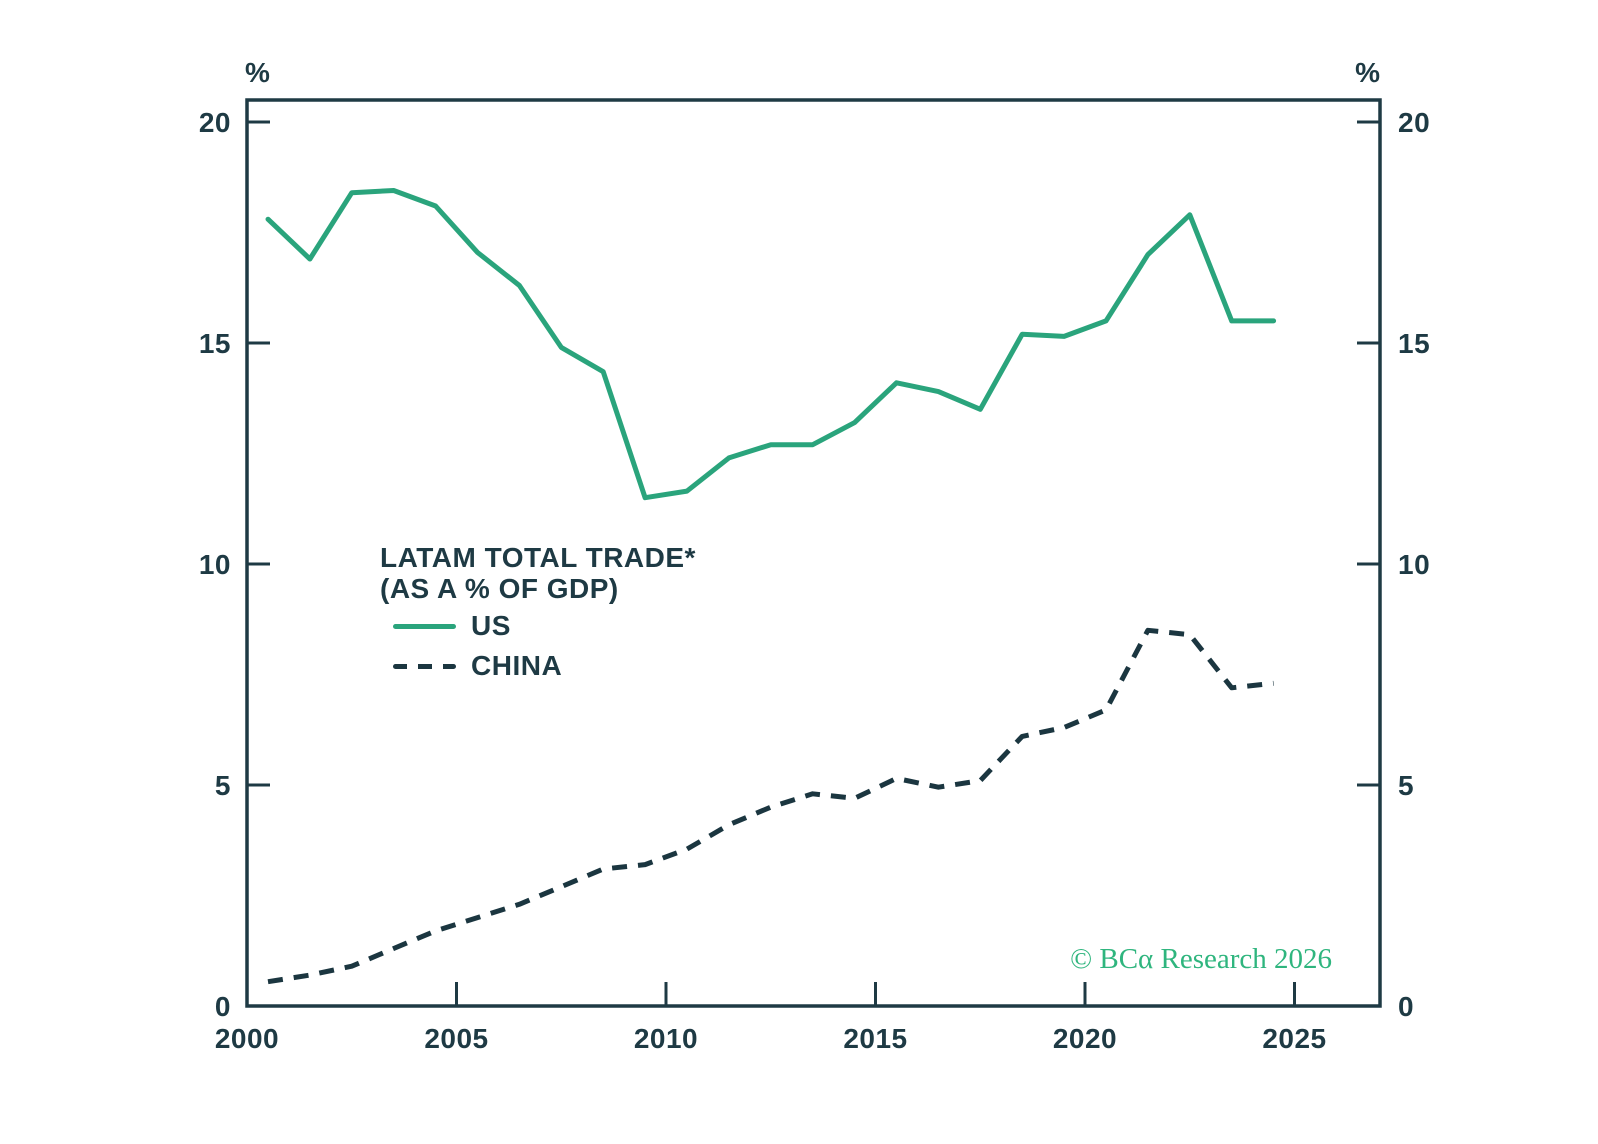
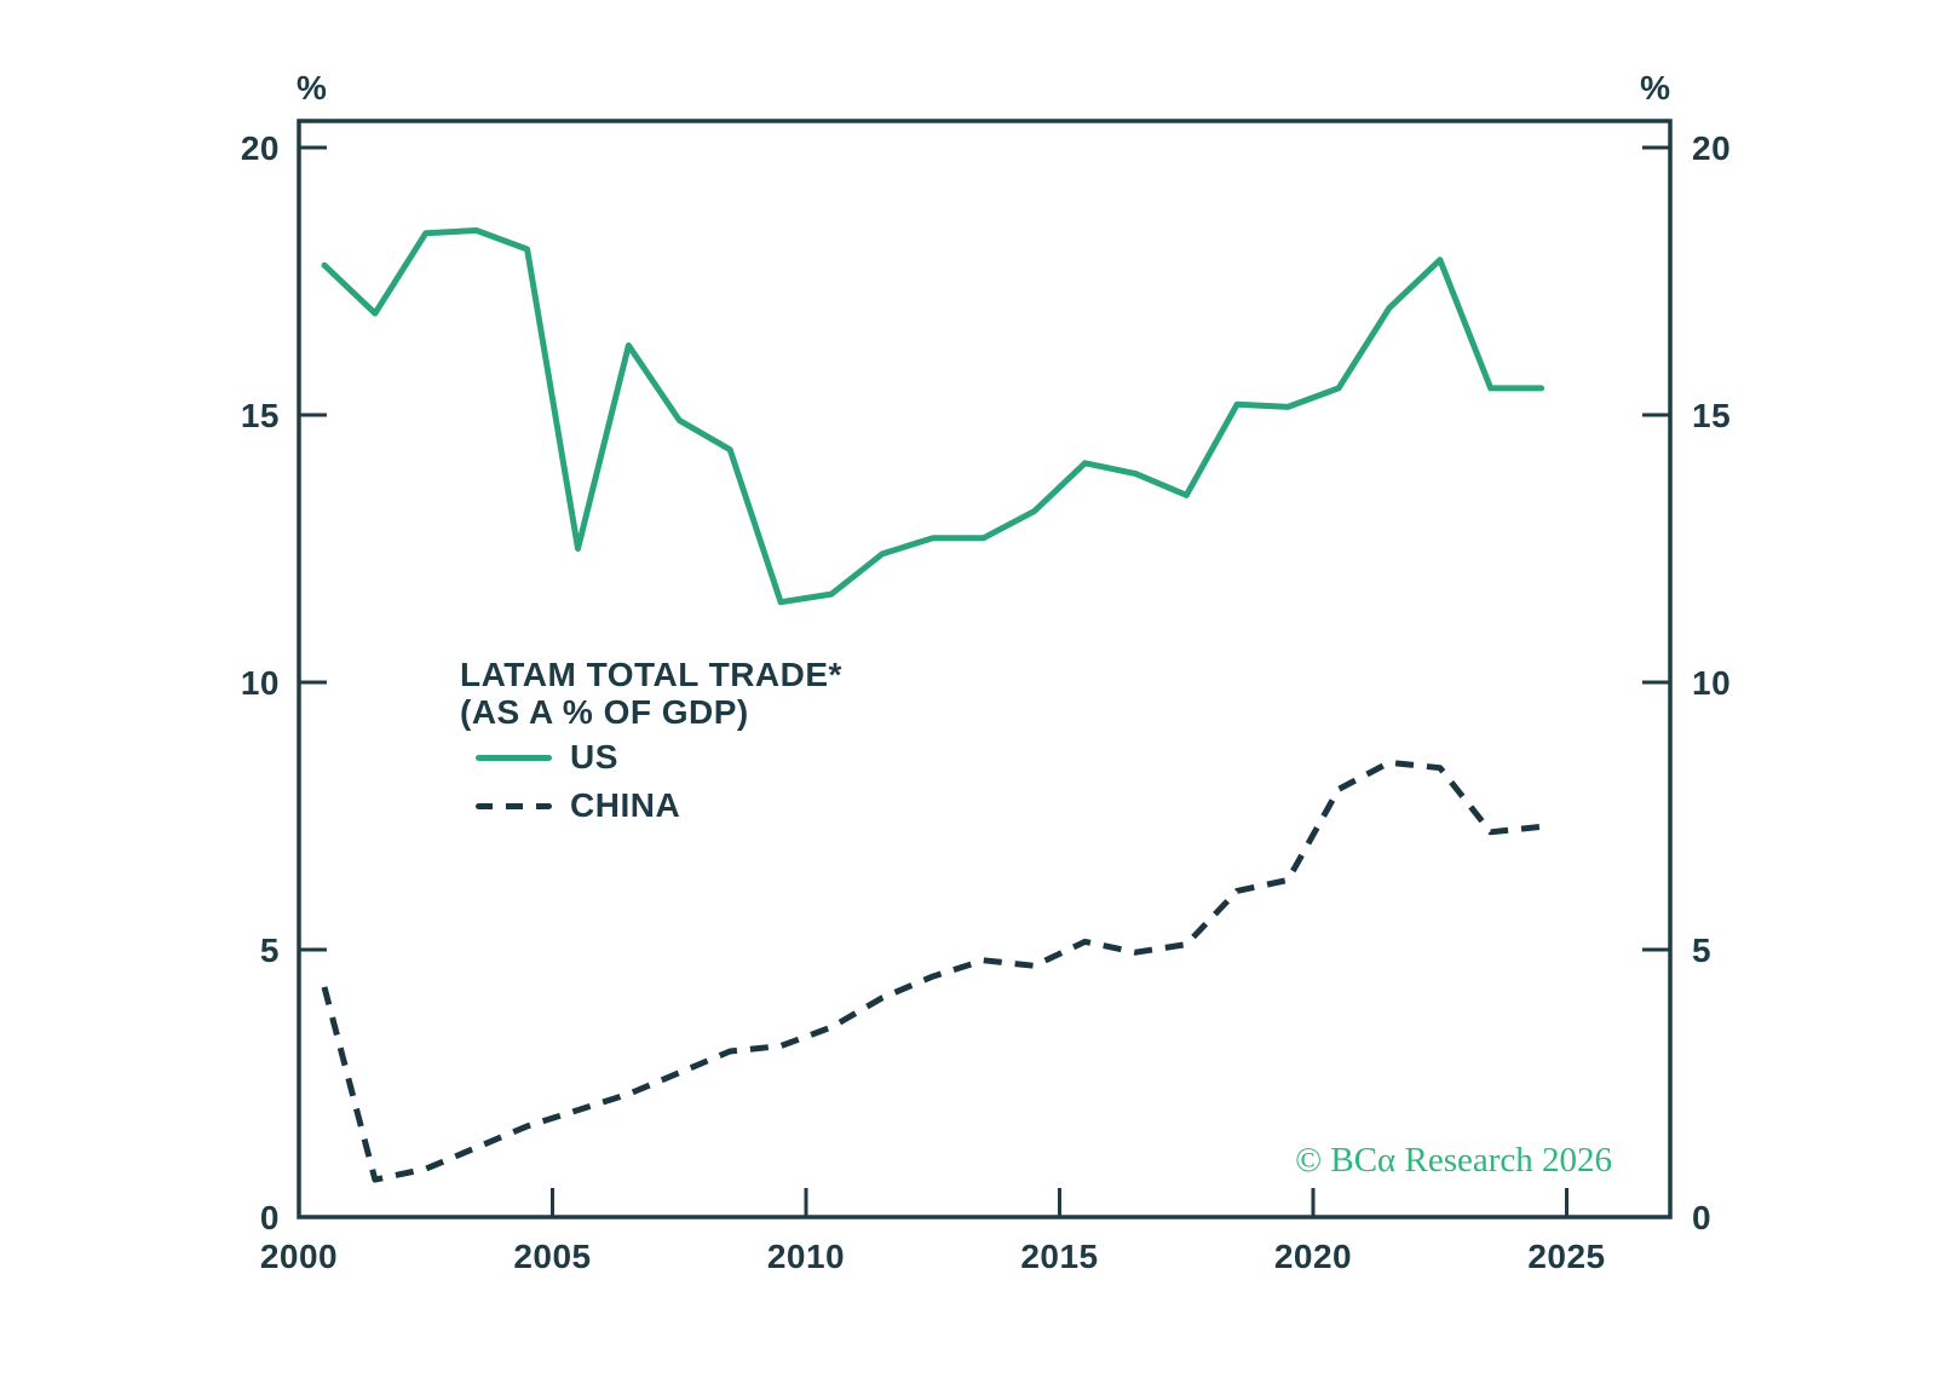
CHINA/2000: 0.6 -> 4.3
US/2005: 17.1 -> 12.5
CHINA/2020: 6.7 -> 8.0
